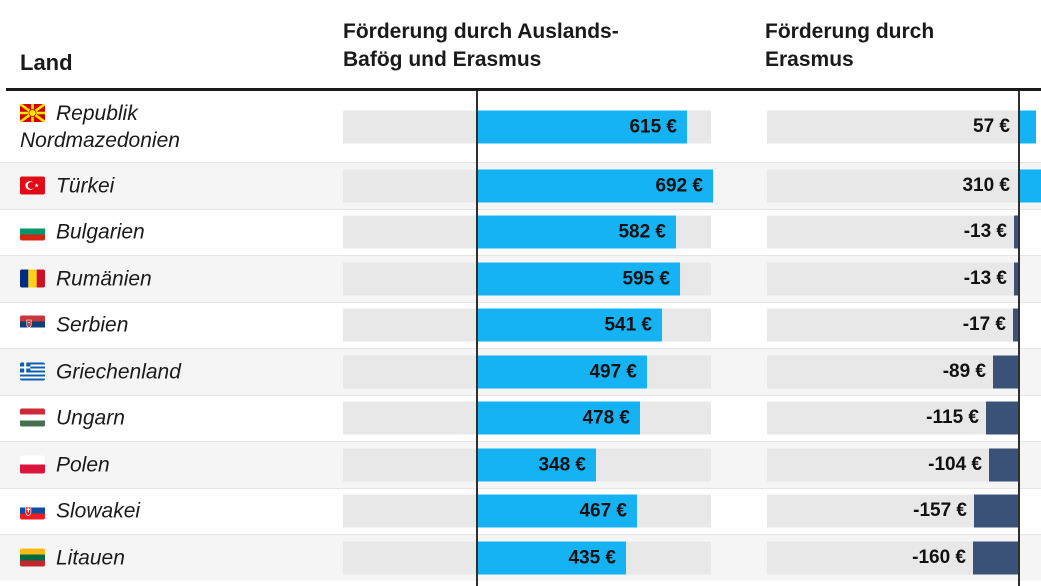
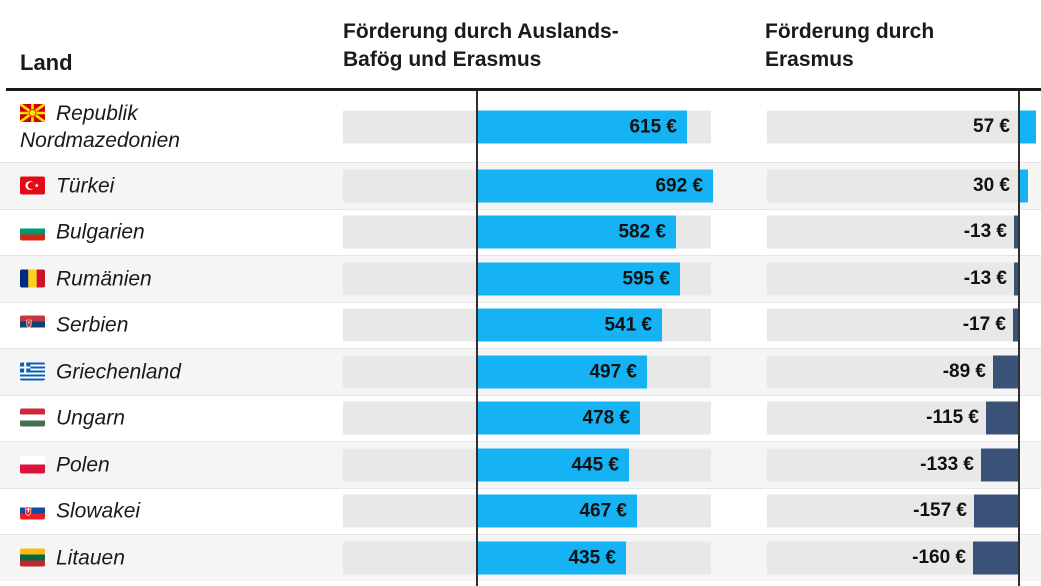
Förderung durch Erasmus/Türkei: 310 -> 30
Förderung durch Auslands-Bafög und Erasmus/Polen: 348 -> 445
Förderung durch Erasmus/Polen: -104 -> -133
